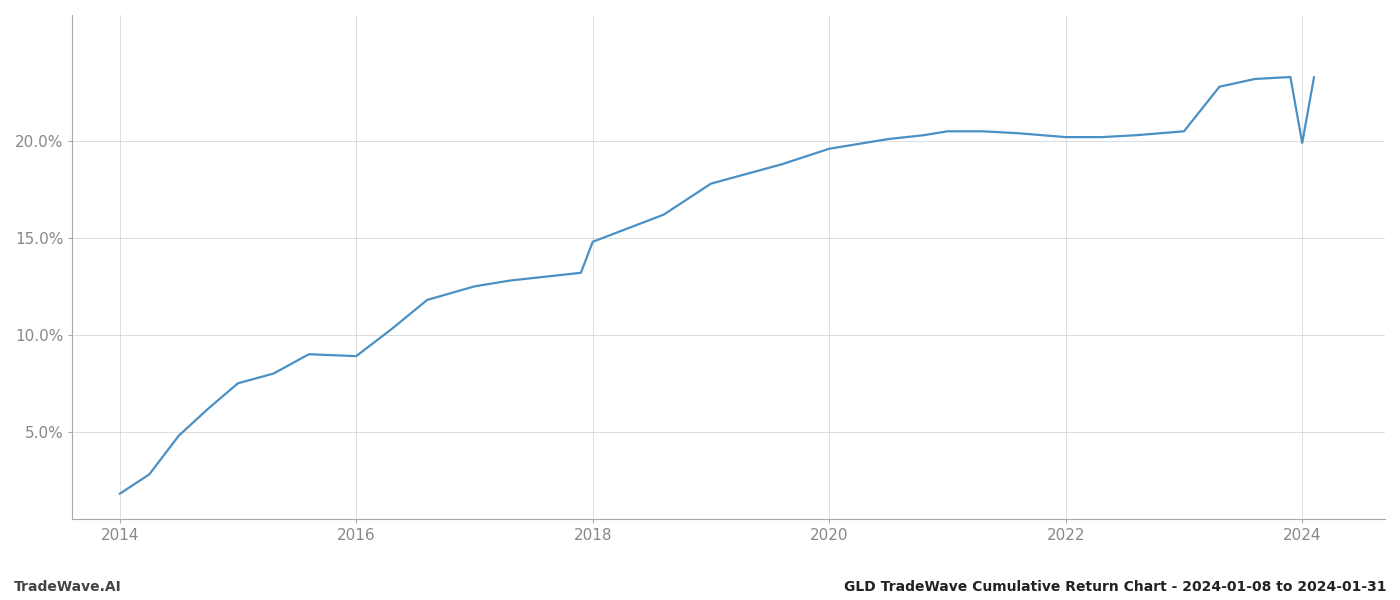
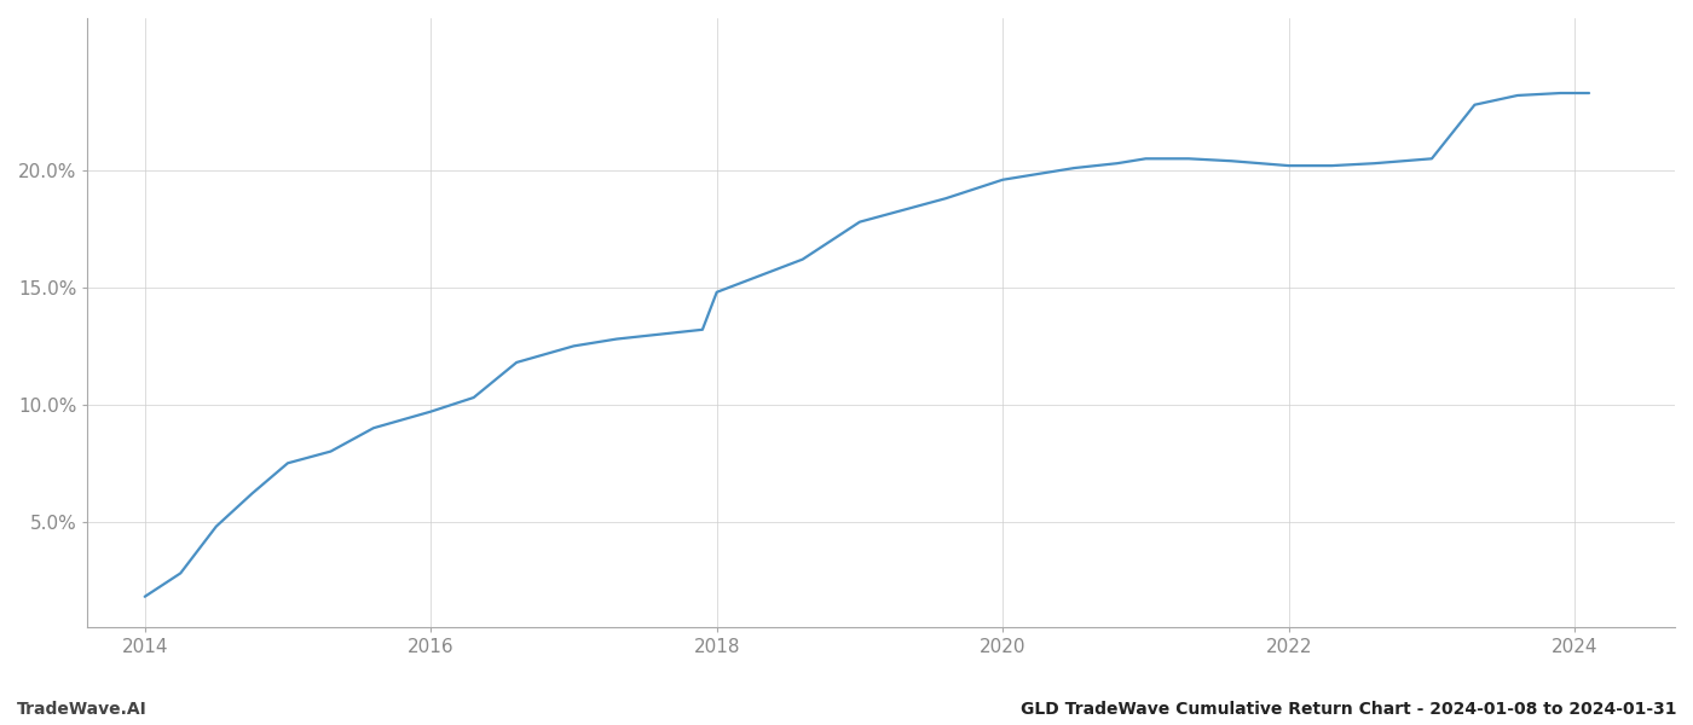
2016: 8.9% -> 9.7%
2024: 19.9% -> 23.3%
